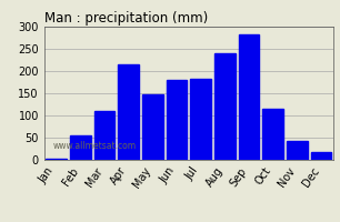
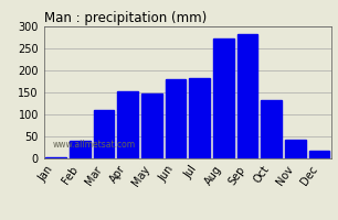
Feb: 55 -> 40
Apr: 215 -> 152
Aug: 240 -> 272
Oct: 115 -> 133
